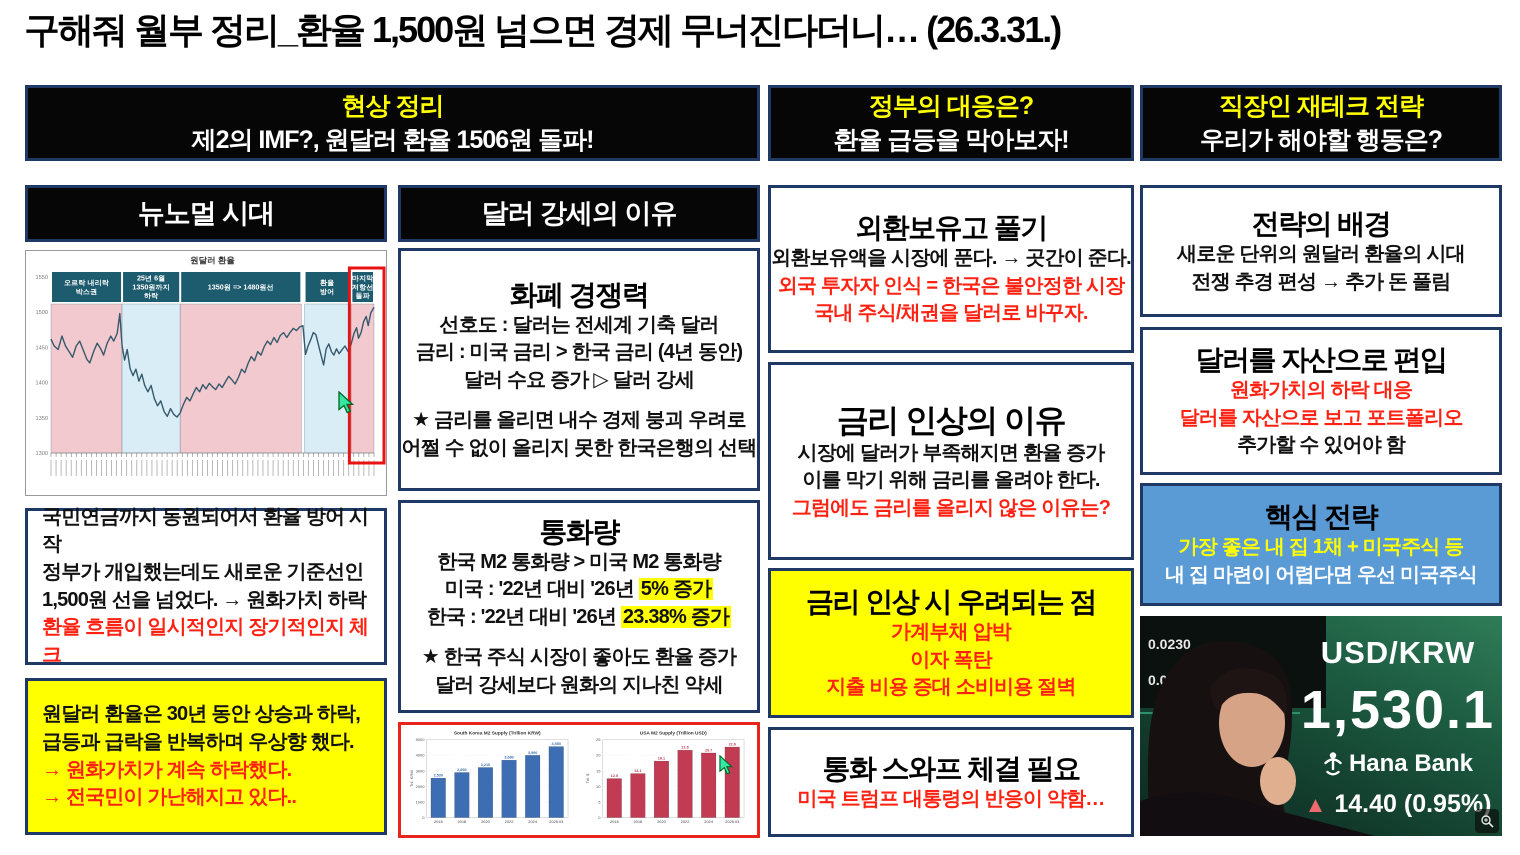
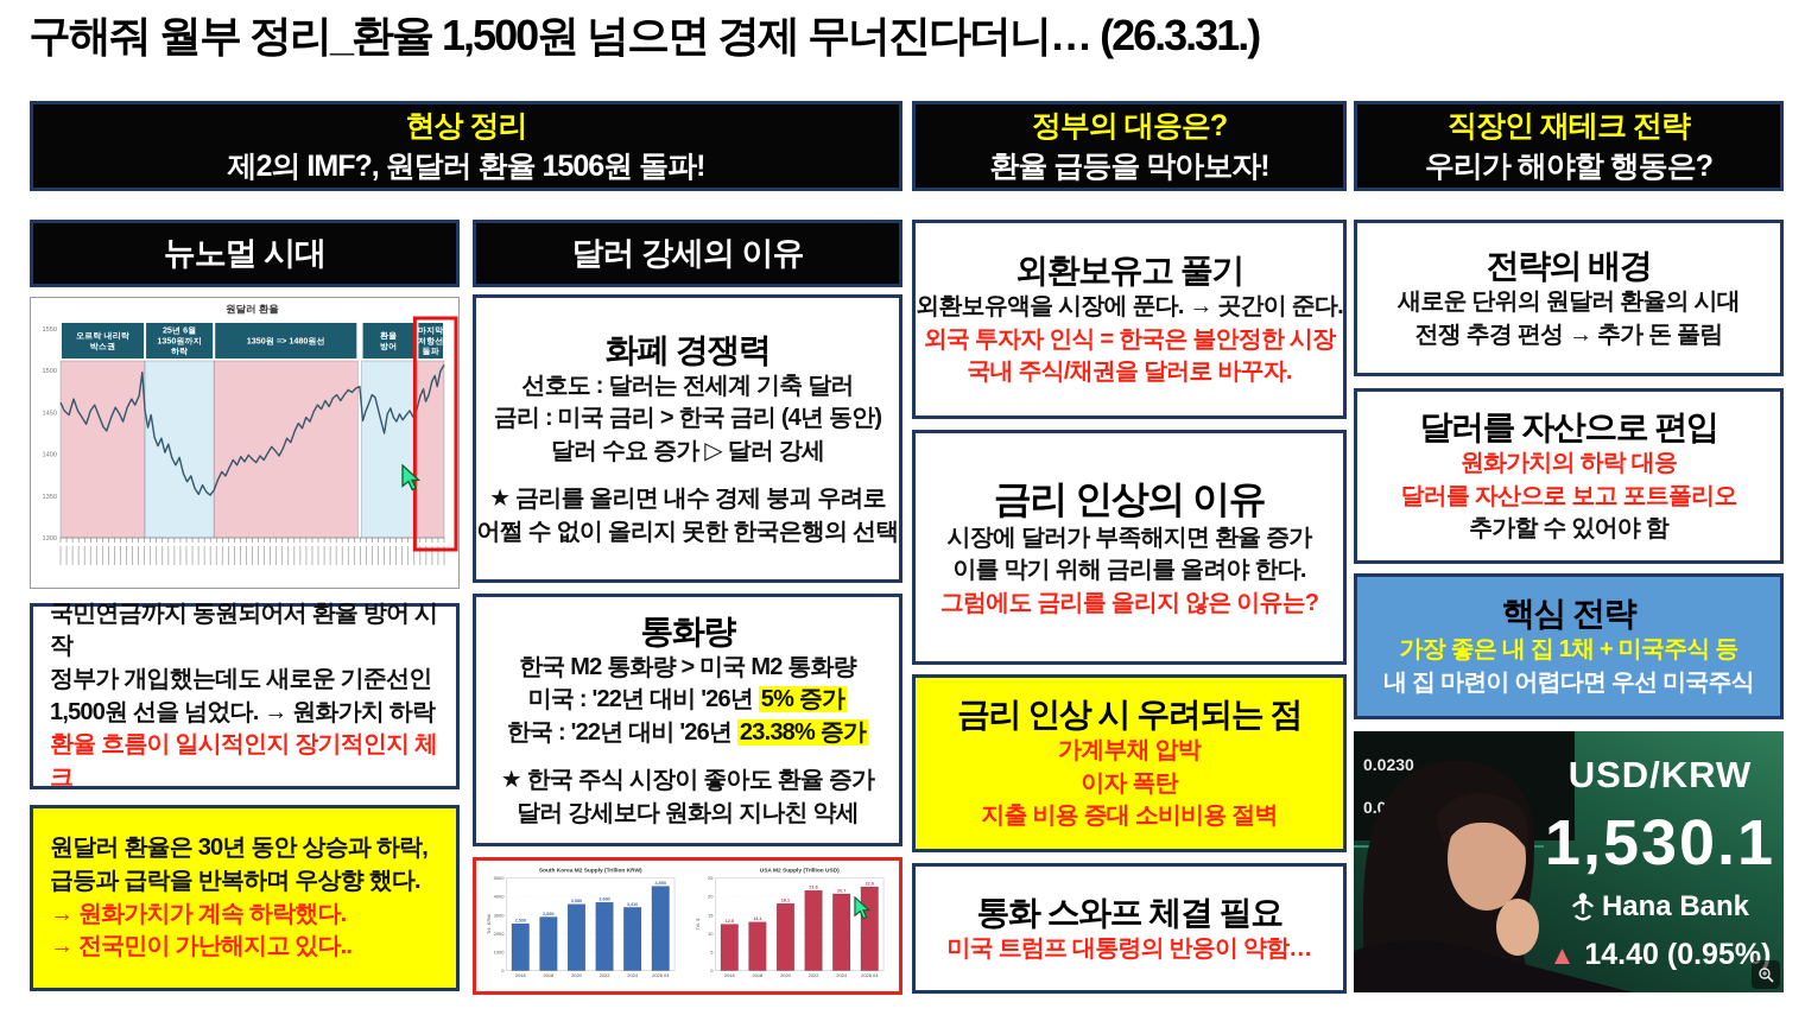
South Korea M2 Supply (Trillion KRW)/2020: 3,210 -> 3,580
South Korea M2 Supply (Trillion KRW)/2024: 3,990 -> 3,410
USA M2 Supply (Trillion USD)/2018: 14.1 -> 13.1
